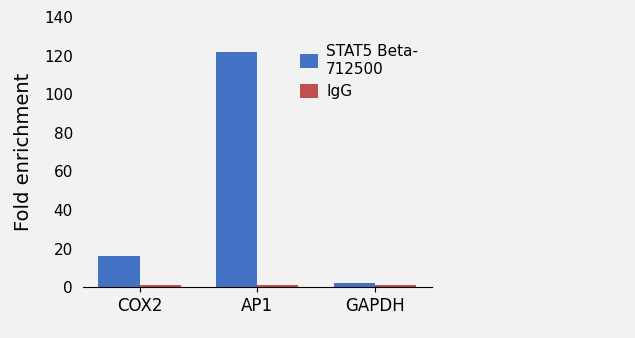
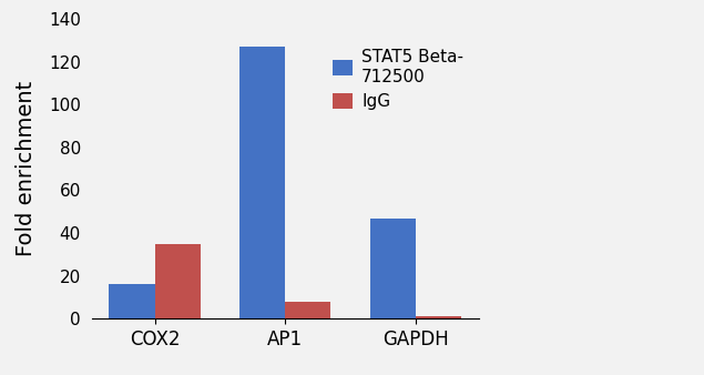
IgG/COX2: 1 -> 35
STAT5 Beta- 712500/AP1: 122 -> 127
IgG/AP1: 1 -> 8
STAT5 Beta- 712500/GAPDH: 2 -> 47
